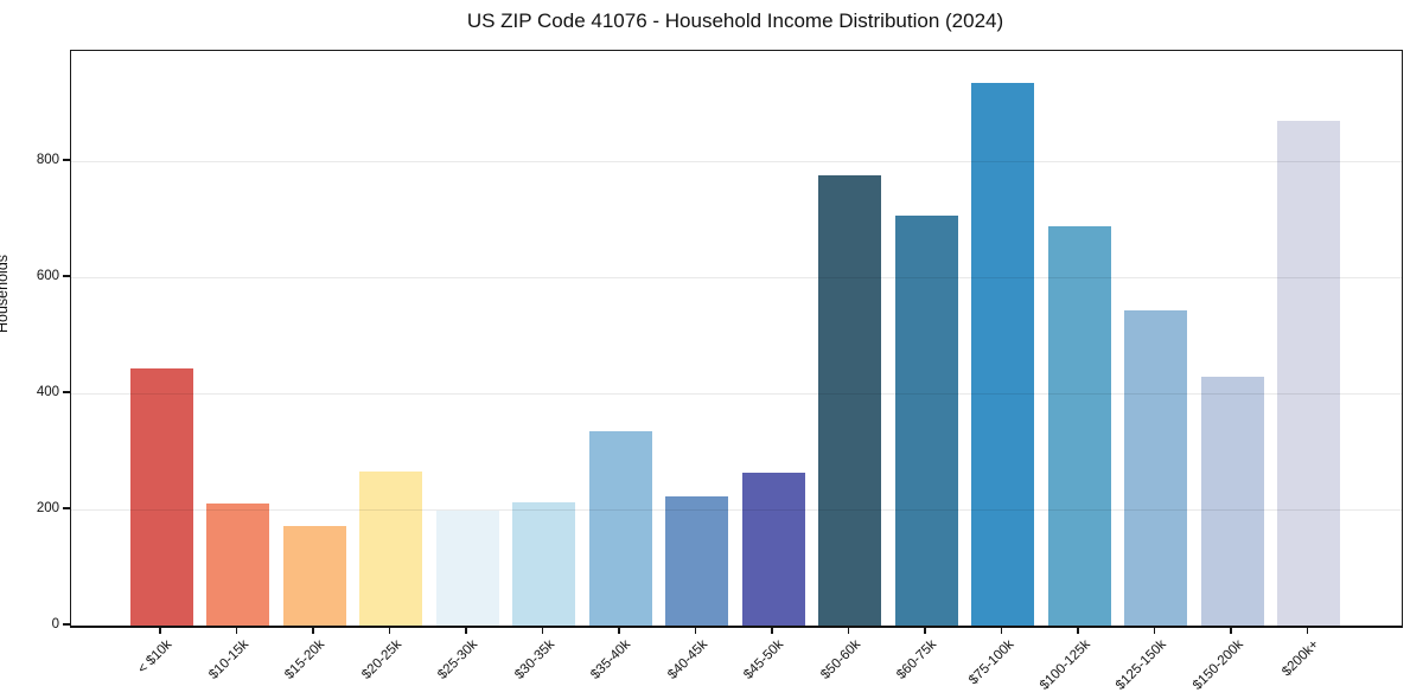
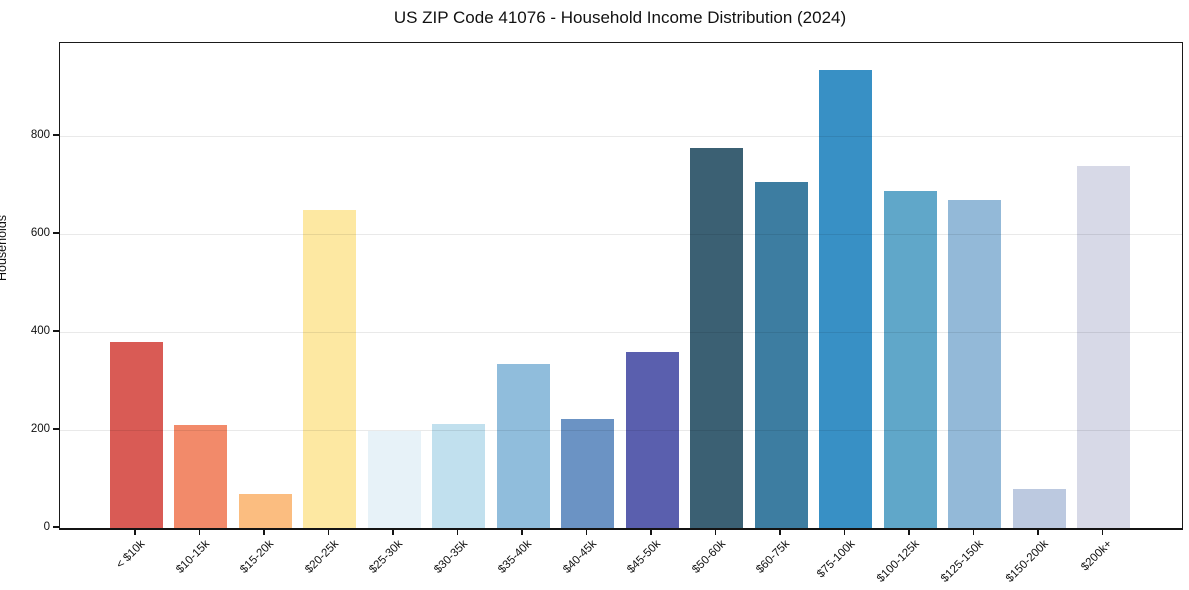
< $10k: 440 -> 380
$15-20k: 170 -> 70
$20-25k: 270 -> 650
$45-50k: 260 -> 360
$125-150k: 540 -> 670
$150-200k: 430 -> 80
$200k+: 870 -> 740
